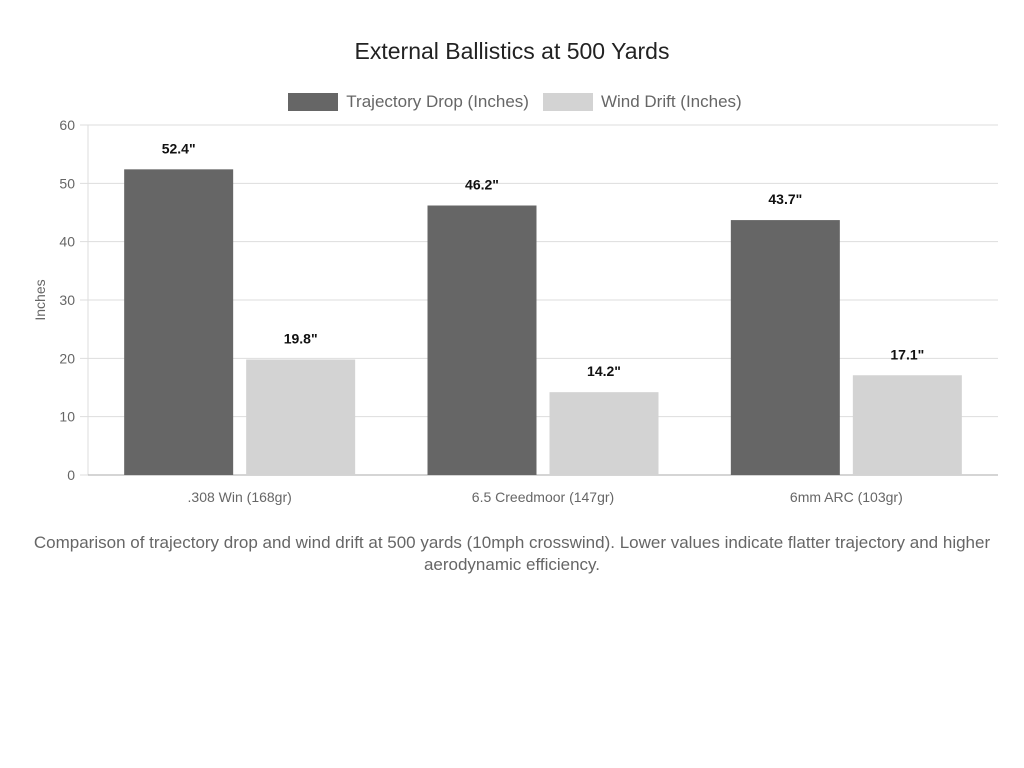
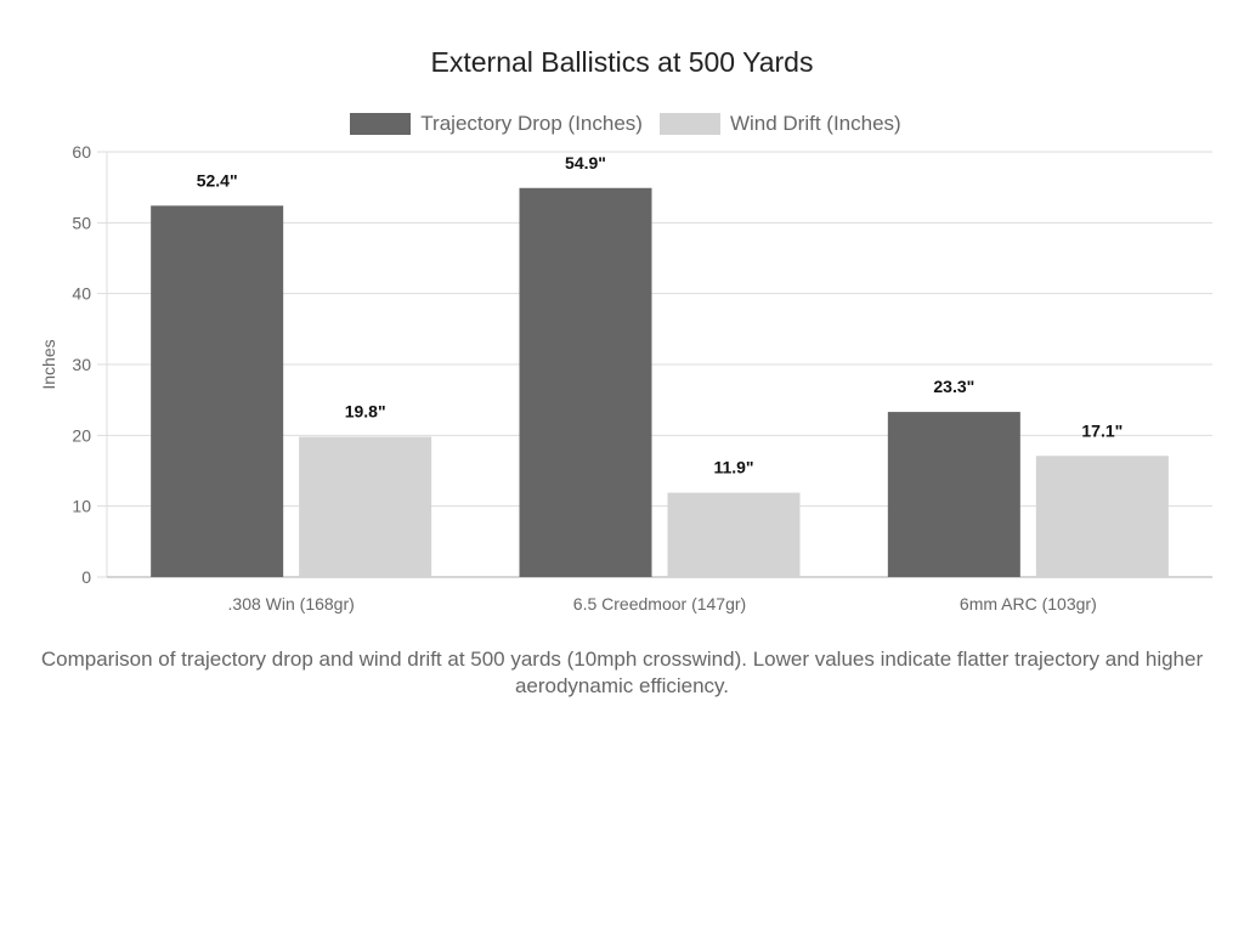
Trajectory Drop (Inches)/6.5 Creedmoor (147gr): 46.2 -> 54.9
Wind Drift (Inches)/6.5 Creedmoor (147gr): 14.2 -> 11.9
Trajectory Drop (Inches)/6mm ARC (103gr): 43.7 -> 23.3
